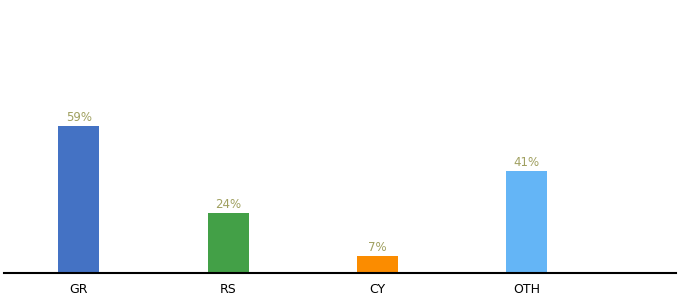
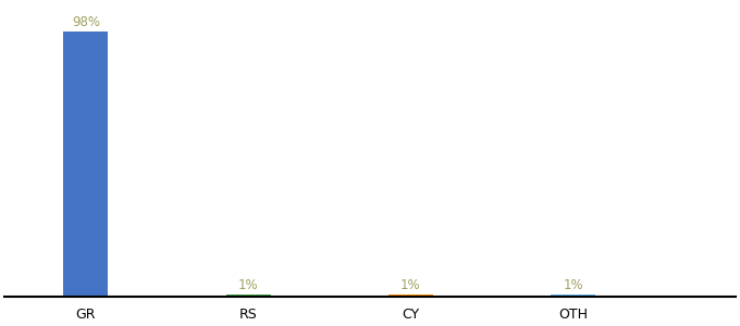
GR: 59% -> 98%
RS: 24% -> 1%
CY: 7% -> 1%
OTH: 41% -> 1%
